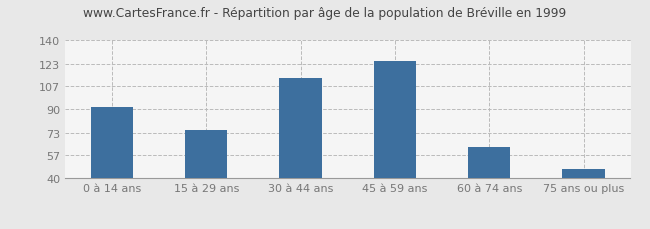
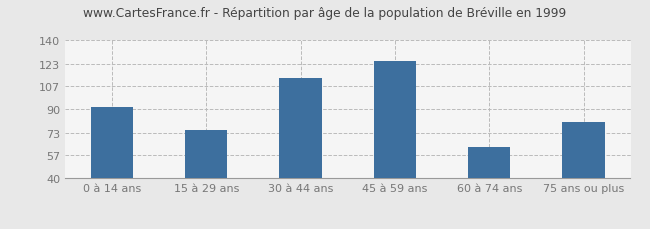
75 ans ou plus: 47 -> 81
